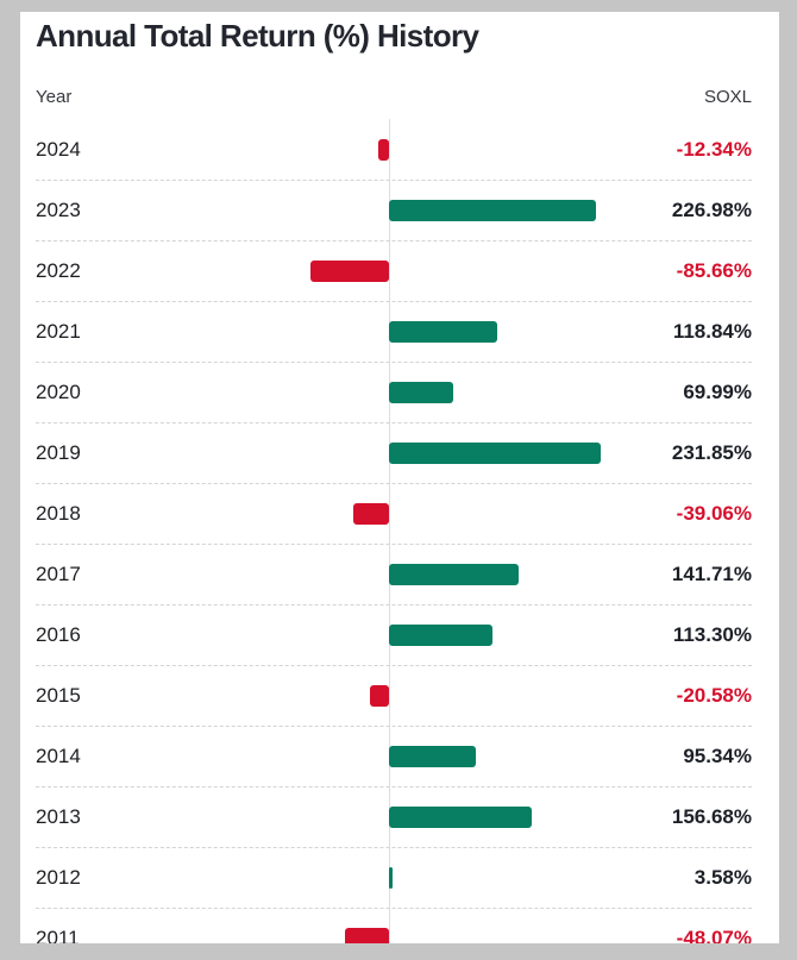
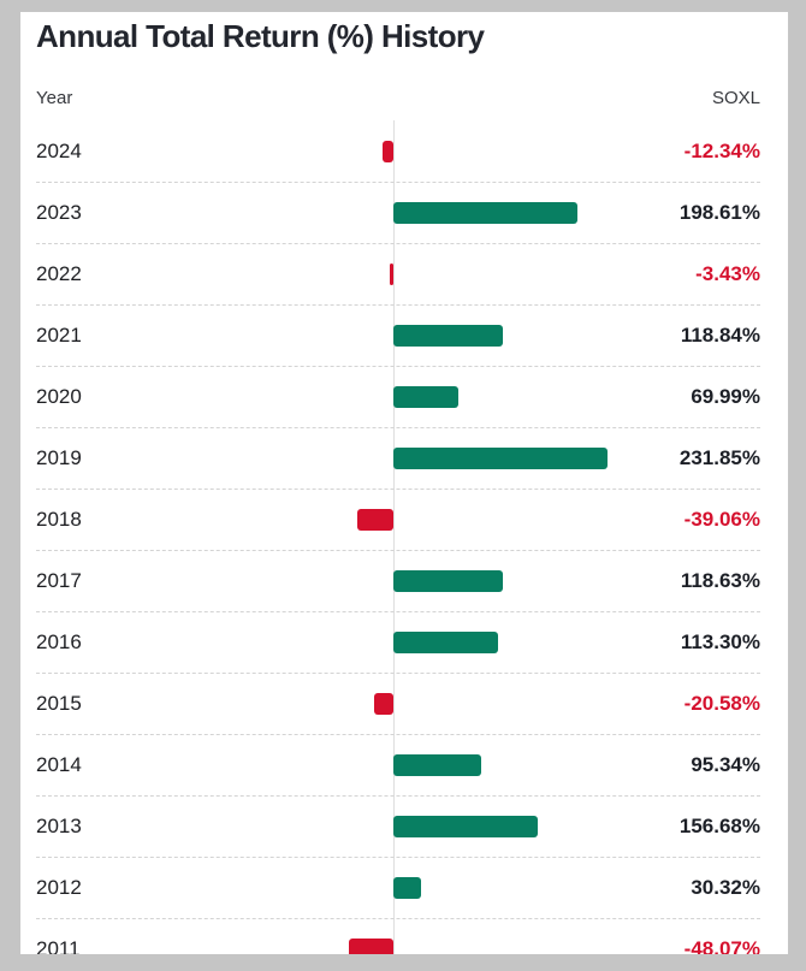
2023: 226.98% -> 198.61%
2022: -85.66% -> -3.43%
2017: 141.71% -> 118.63%
2012: 3.58% -> 30.32%
